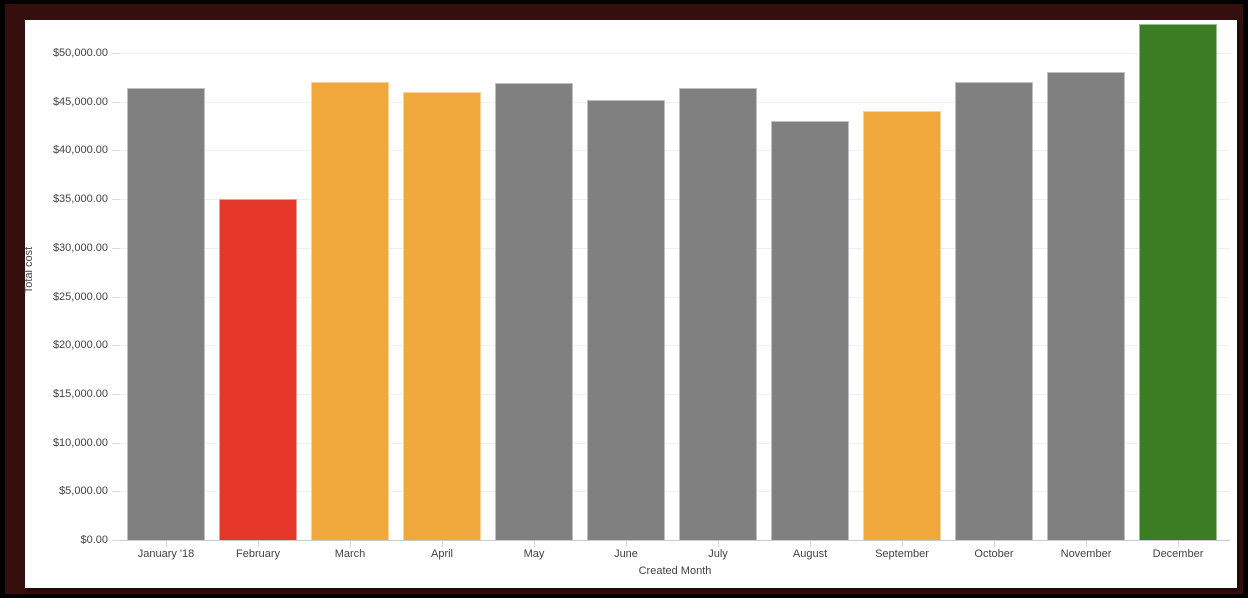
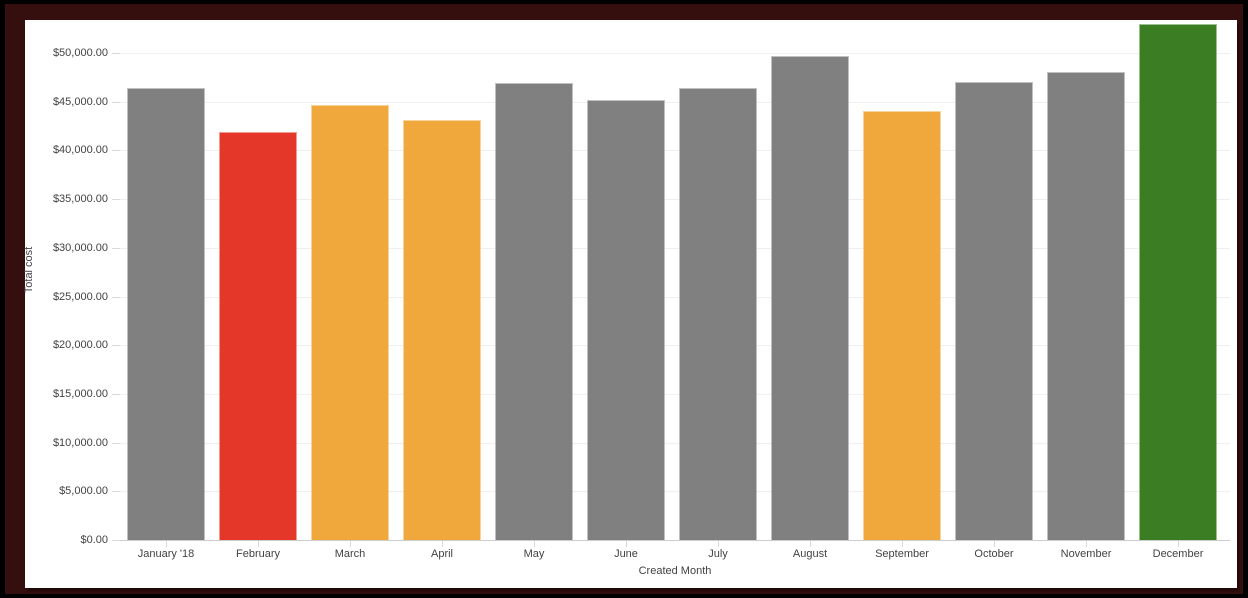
February: $35000 -> $42000
March: $47000 -> $45000
April: $46000 -> $43000
August: $43000 -> $50000
